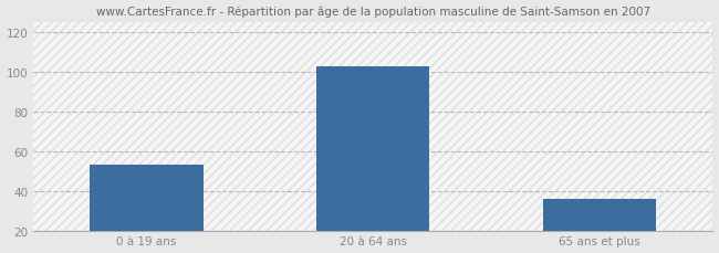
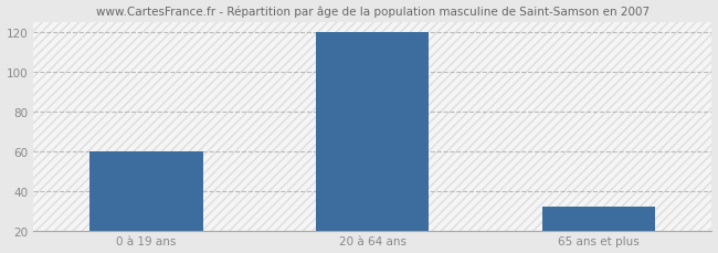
0 à 19 ans: 53 -> 60
20 à 64 ans: 103 -> 120
65 ans et plus: 36 -> 32
